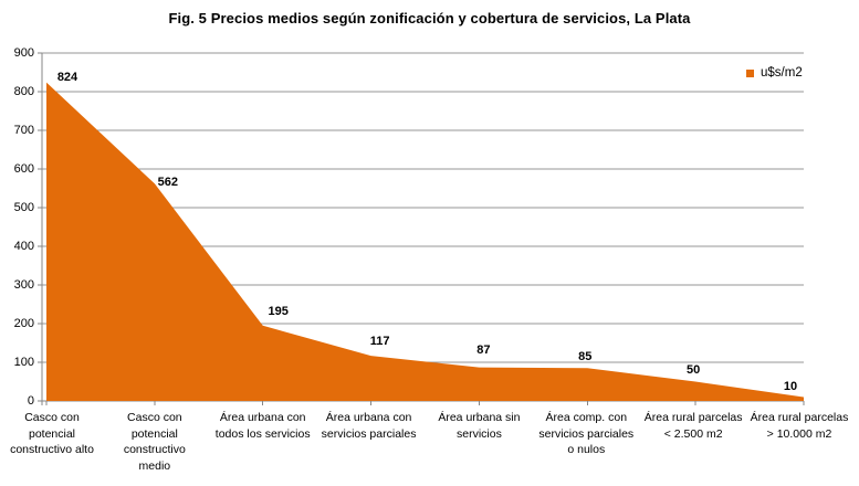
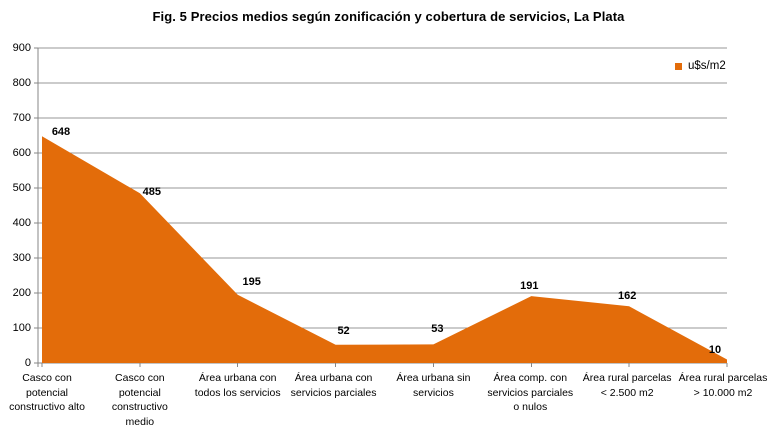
Casco con potencial constructivo alto: 824 -> 648
Casco con potencial constructivo medio: 562 -> 485
Área urbana con servicios parciales: 117 -> 52
Área urbana sin servicios: 87 -> 53
Área comp. con servicios parciales o nulos: 85 -> 191
Área rural parcelas < 2.500 m2: 50 -> 162
